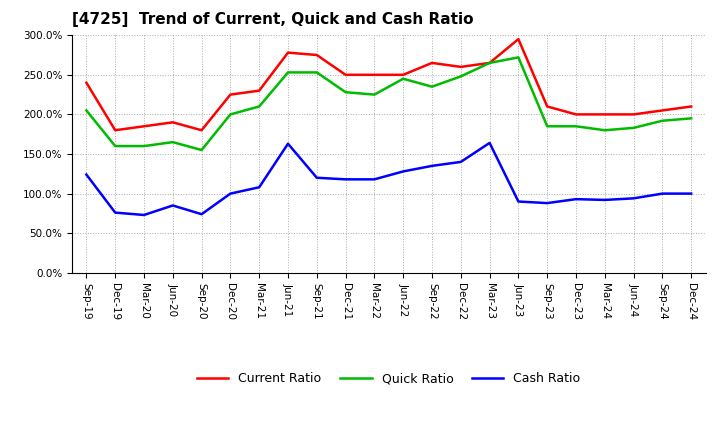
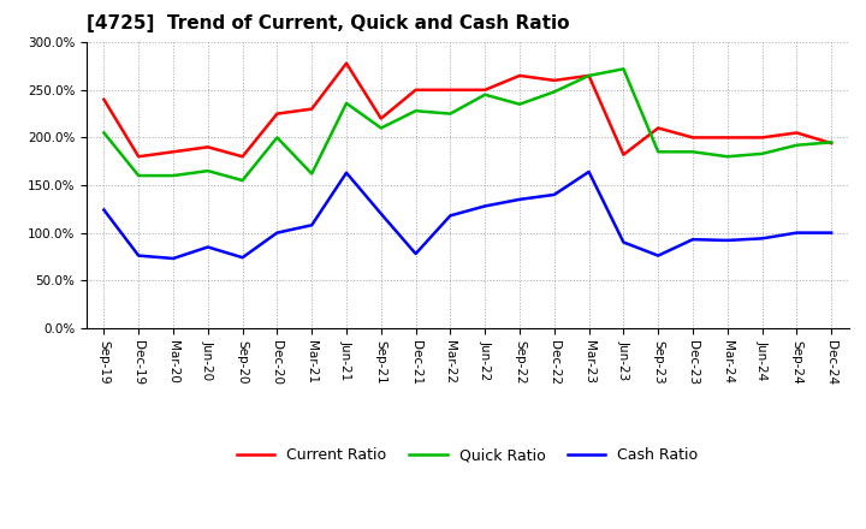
Quick Ratio/Mar-21: 210% -> 162%
Quick Ratio/Jun-21: 253% -> 236%
Current Ratio/Sep-21: 275% -> 220%
Quick Ratio/Sep-21: 253% -> 210%
Cash Ratio/Dec-21: 118% -> 78%
Current Ratio/Jun-23: 295% -> 182%
Cash Ratio/Sep-23: 88% -> 76%
Current Ratio/Dec-24: 210% -> 194%
